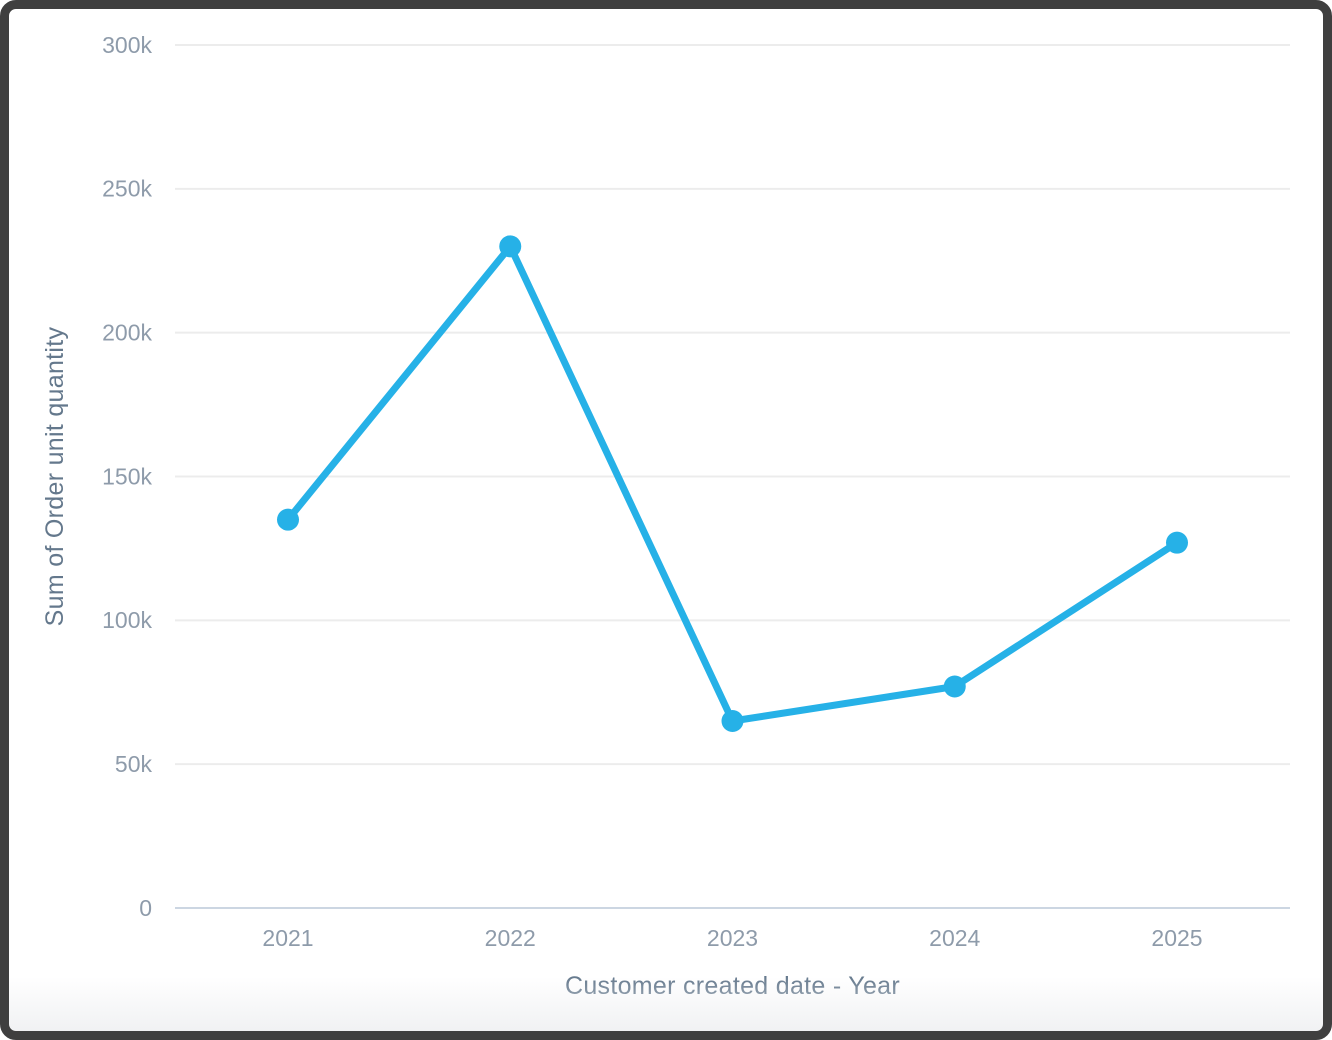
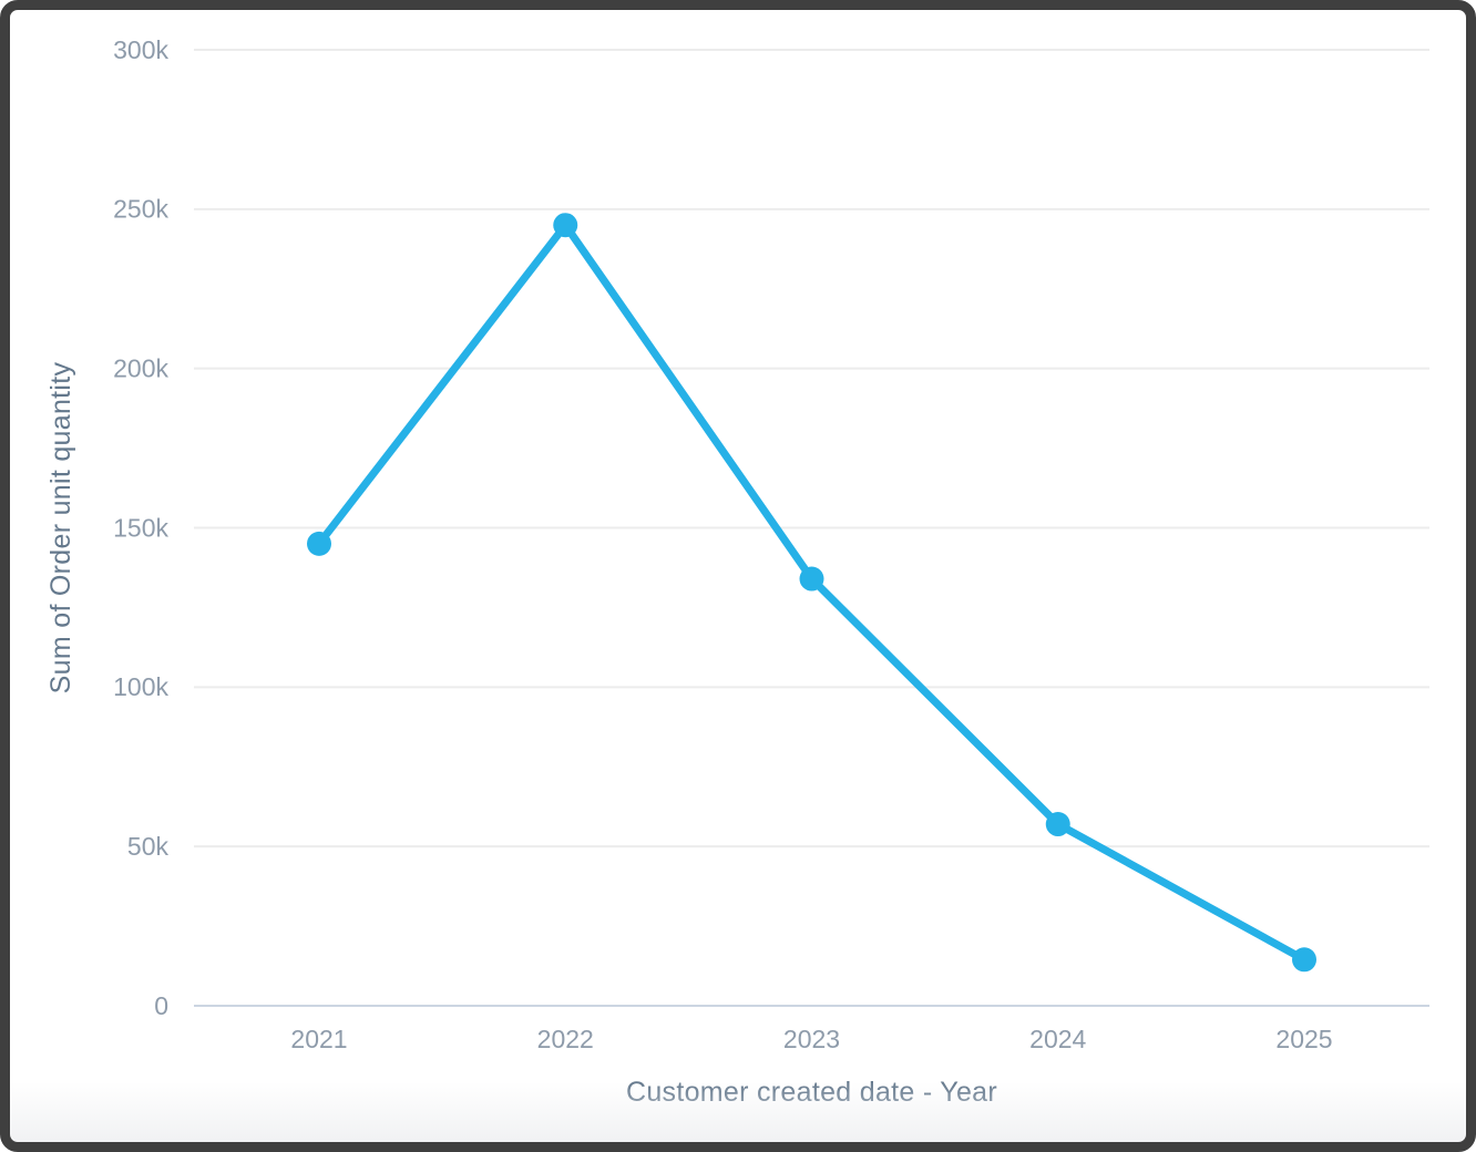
2021: 135k -> 145k
2022: 230k -> 245k
2023: 65k -> 134k
2024: 77k -> 57k
2025: 127k -> 14k
